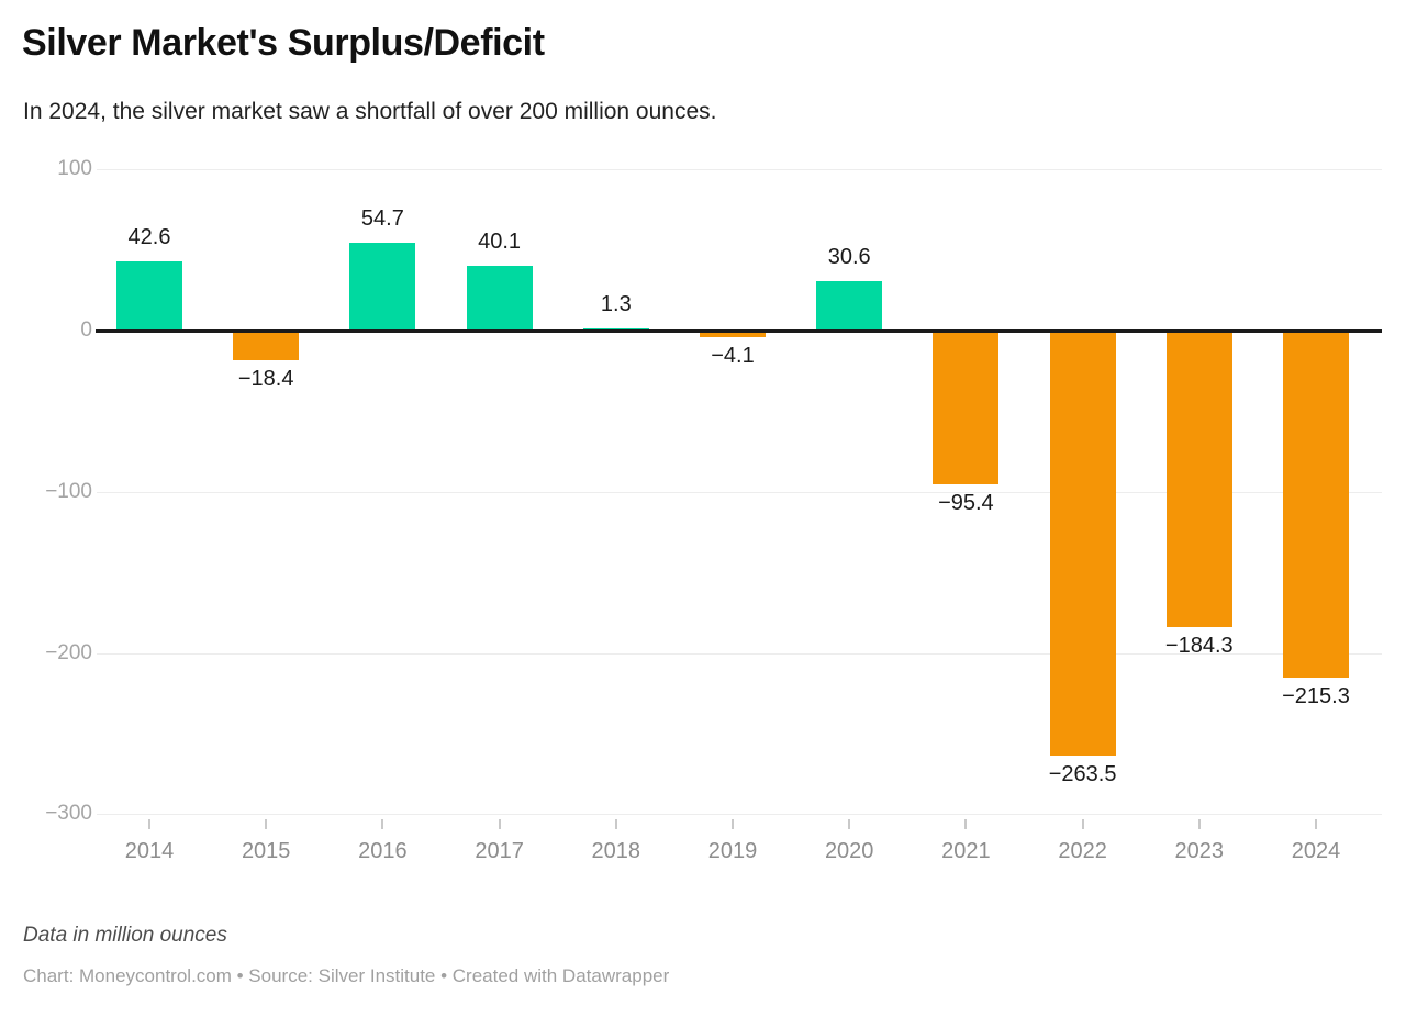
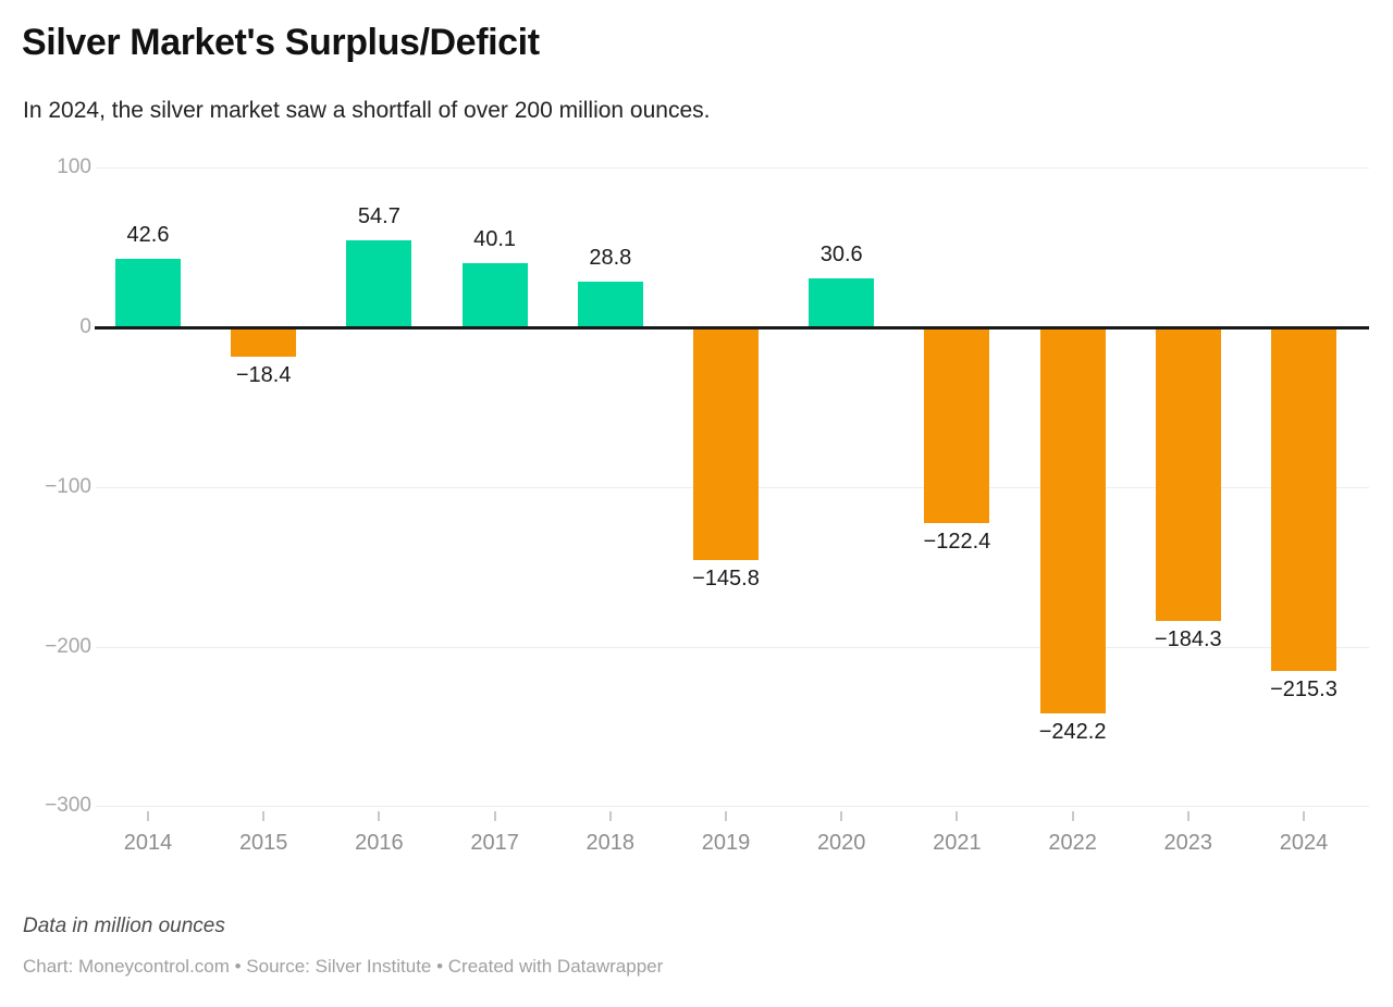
2018: 1.3 -> 28.8
2019: −4.1 -> −145.8
2021: −95.4 -> −122.4
2022: −263.5 -> −242.2
